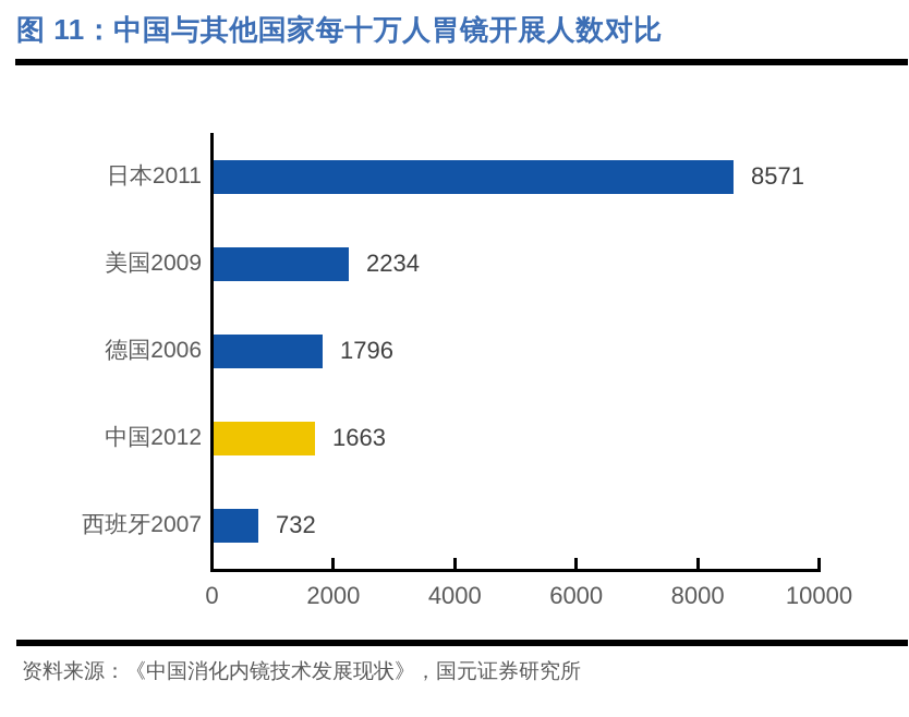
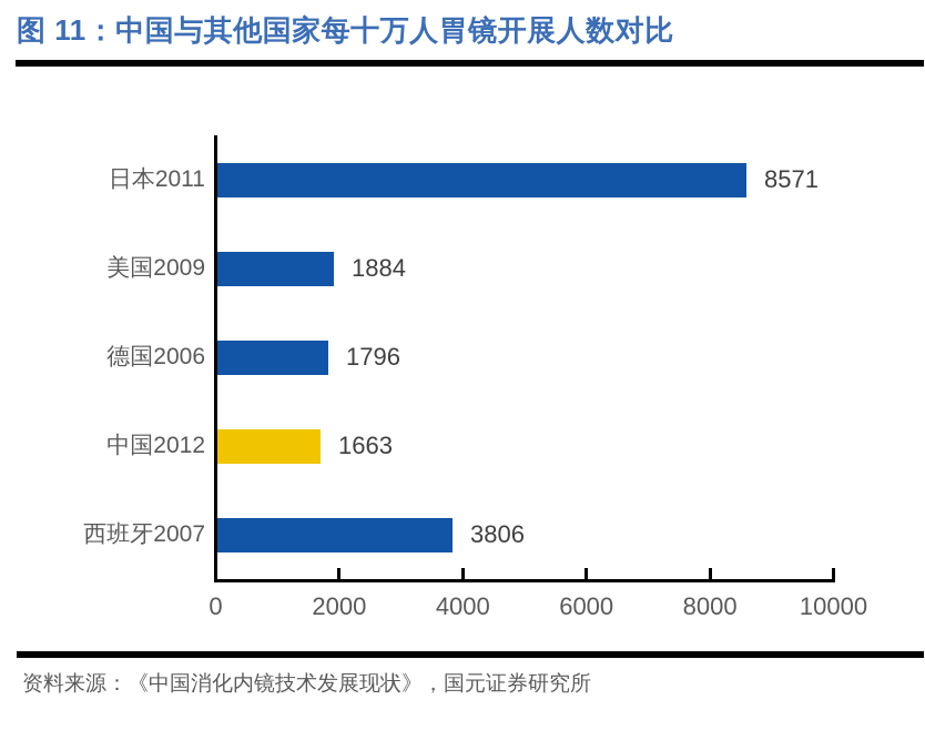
美国2009: 2234 -> 1884
西班牙2007: 732 -> 3806
